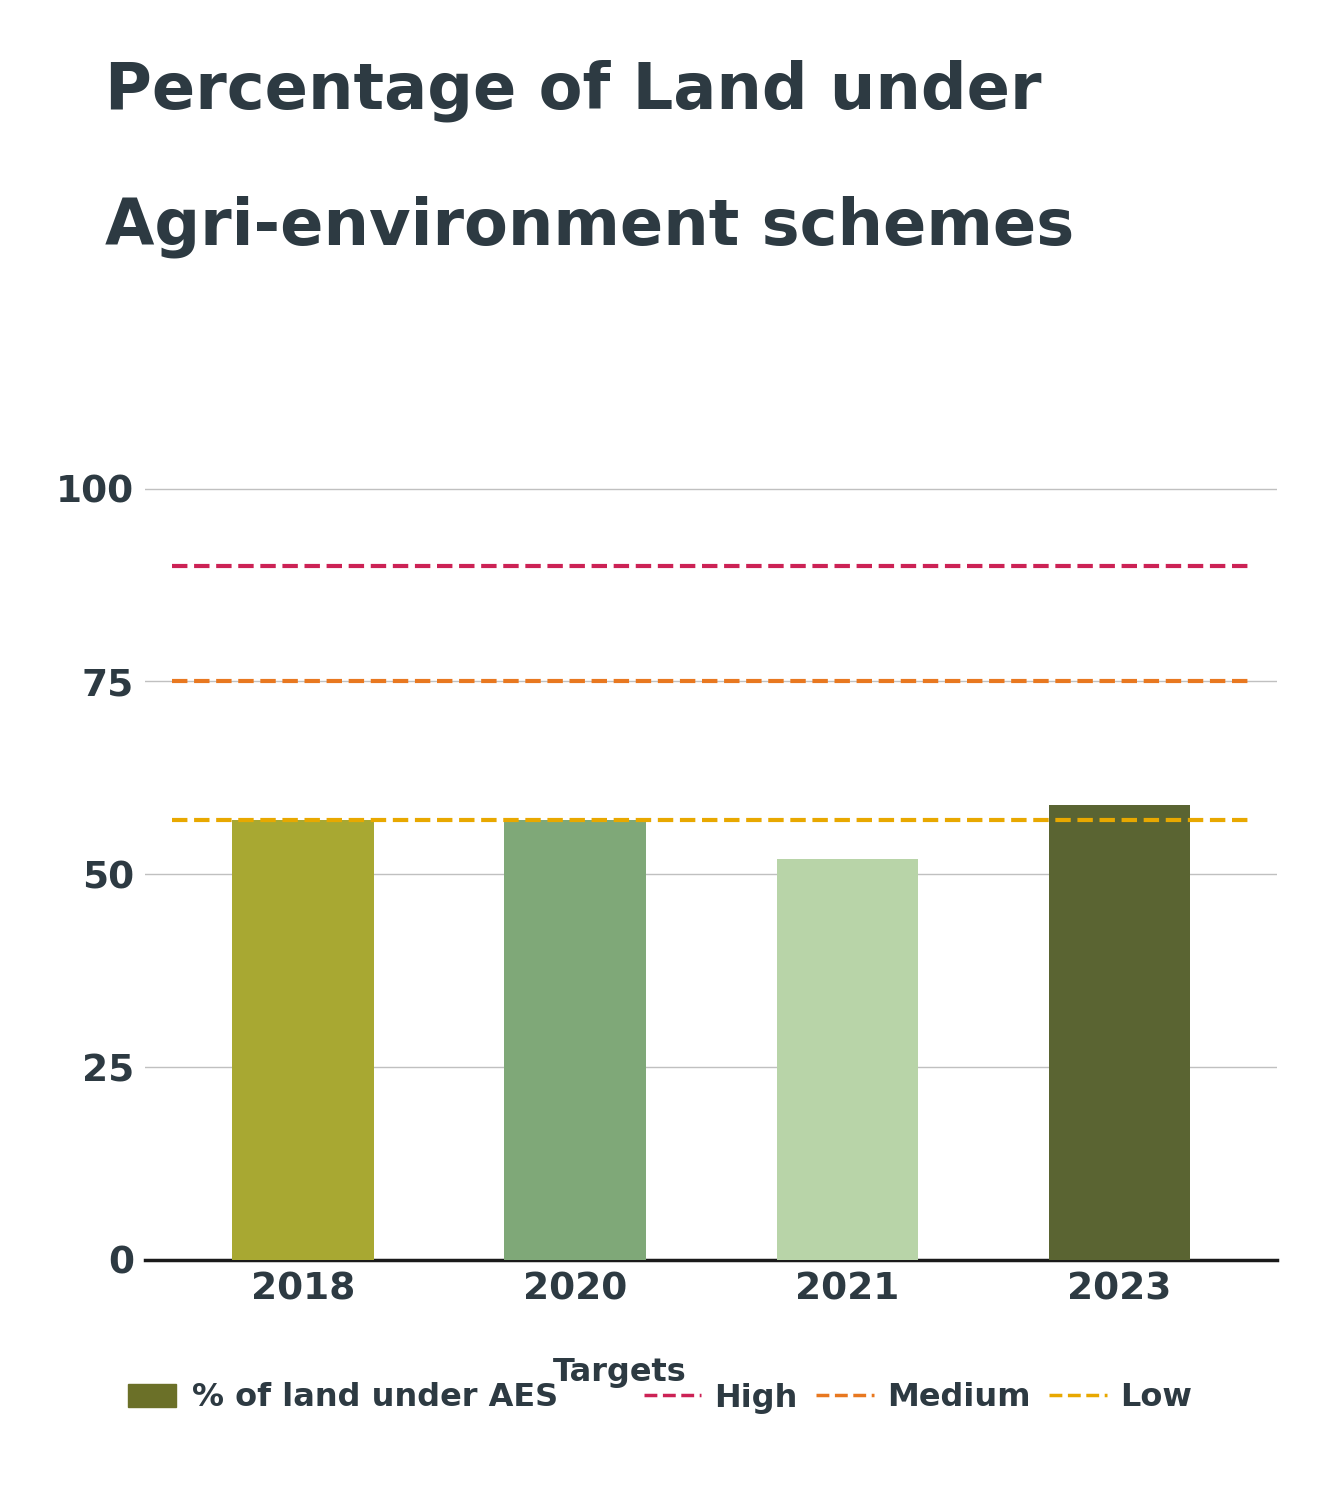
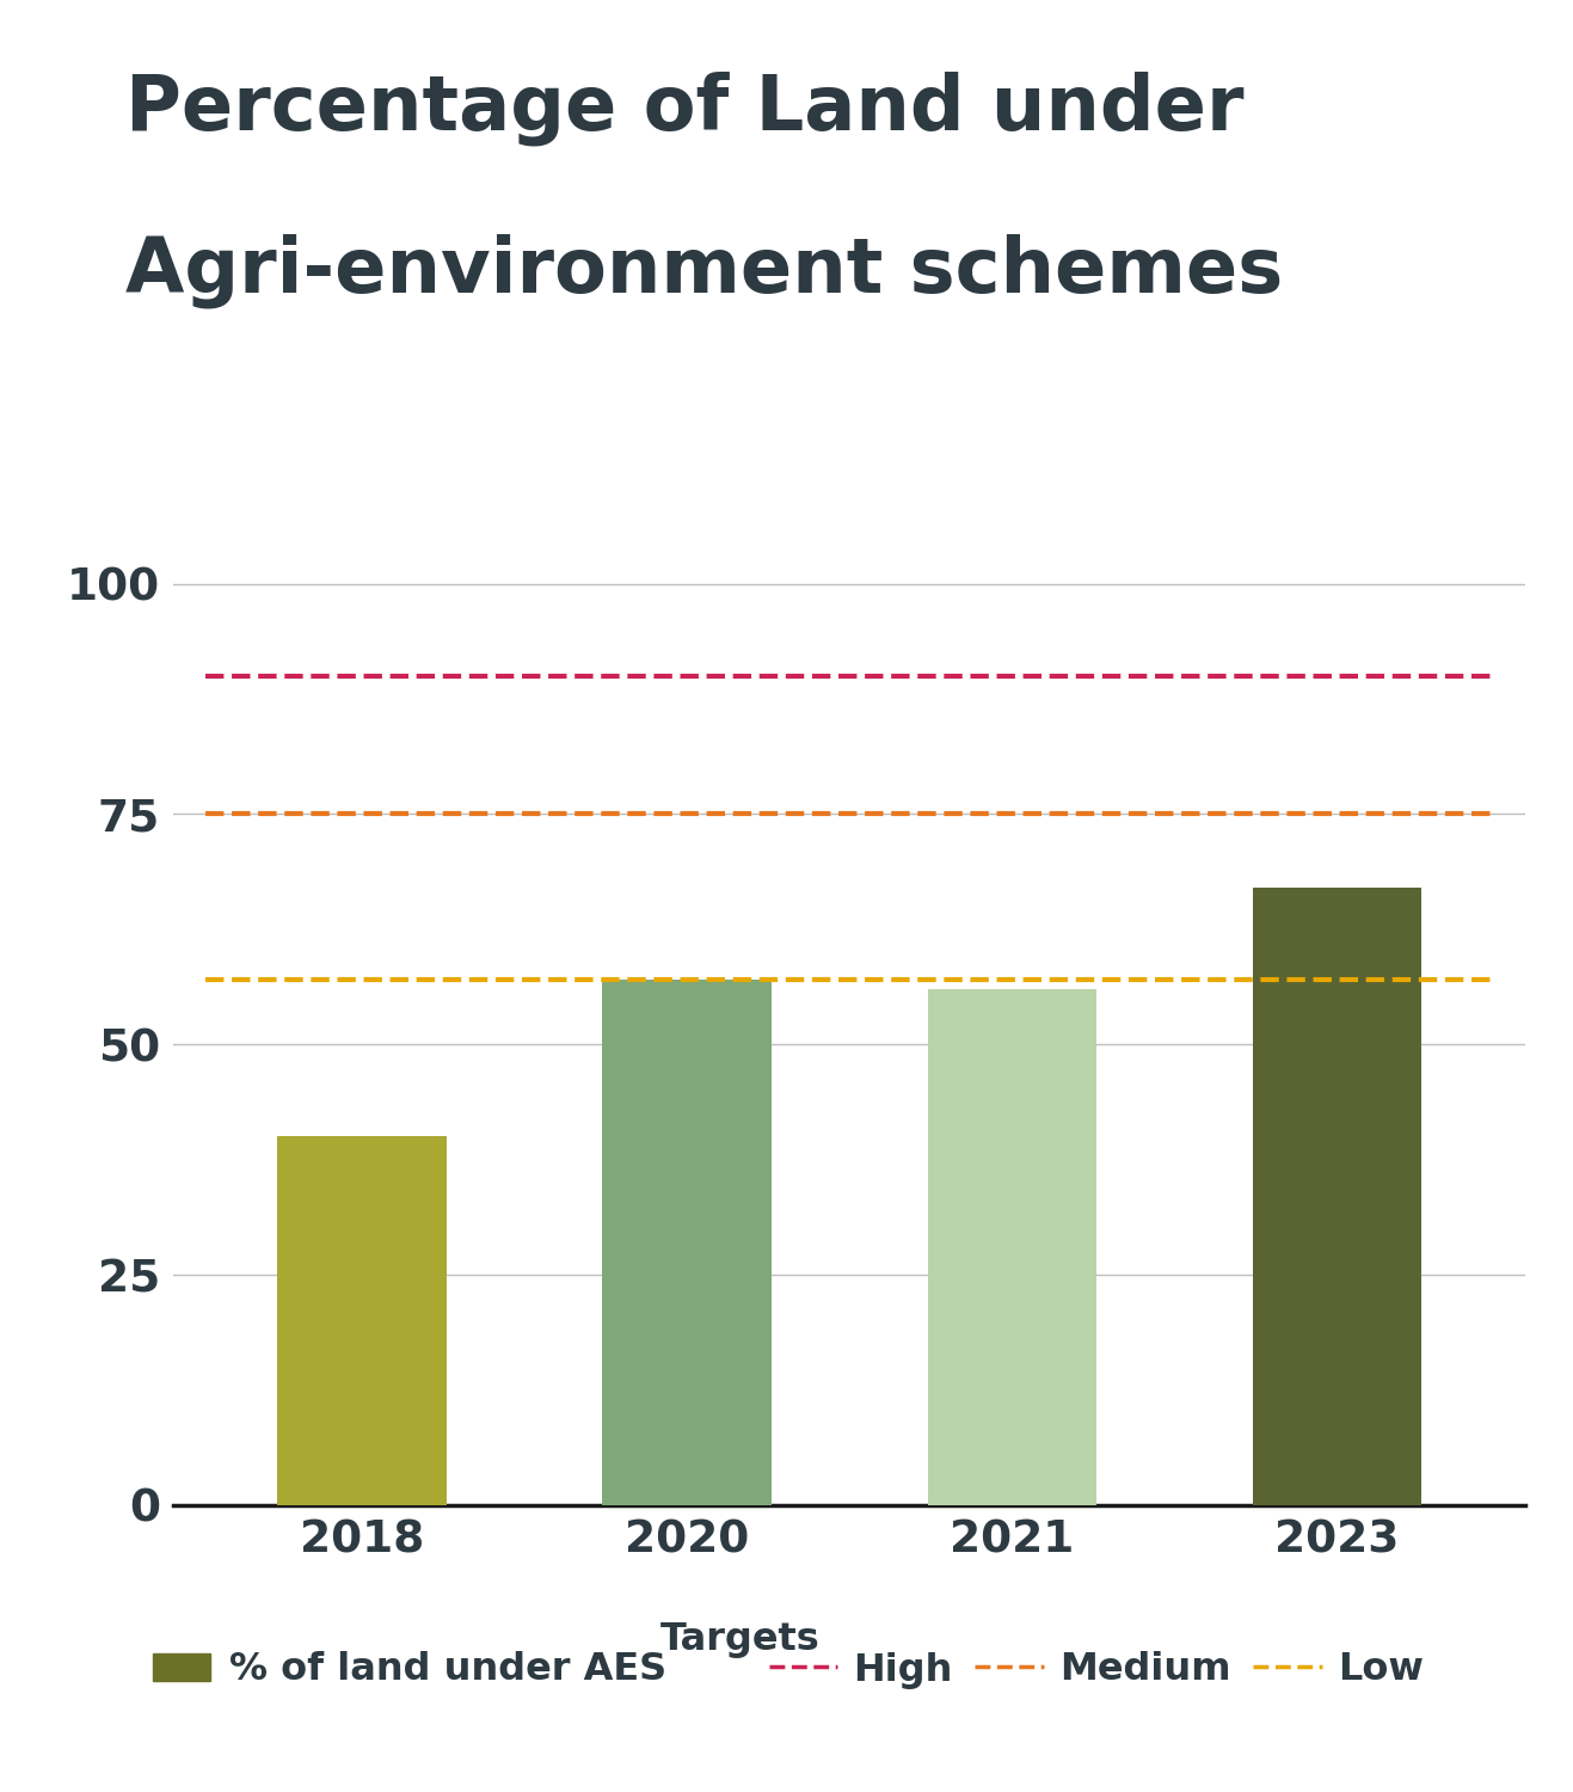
2018: 57 -> 40
2021: 52 -> 56
2023: 59 -> 67
